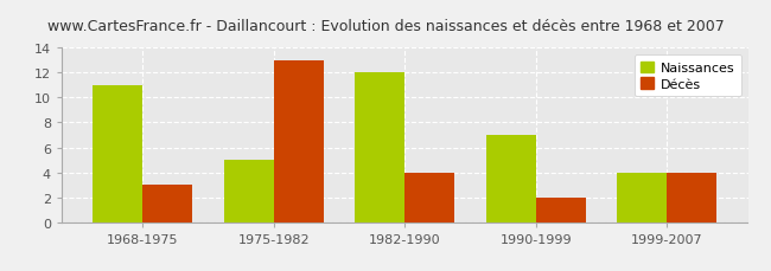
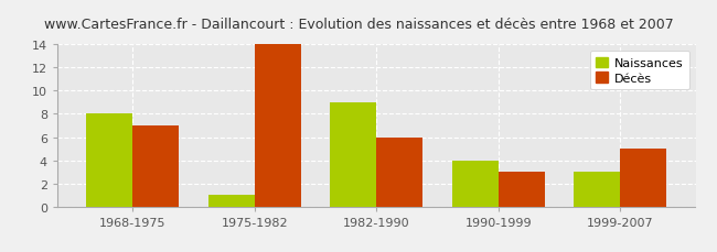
Naissances/1968-1975: 11 -> 8
Décès/1968-1975: 3 -> 7
Naissances/1975-1982: 5 -> 1
Décès/1975-1982: 13 -> 14
Naissances/1982-1990: 12 -> 9
Décès/1982-1990: 4 -> 6
Naissances/1990-1999: 7 -> 4
Décès/1990-1999: 2 -> 3
Naissances/1999-2007: 4 -> 3
Décès/1999-2007: 4 -> 5
